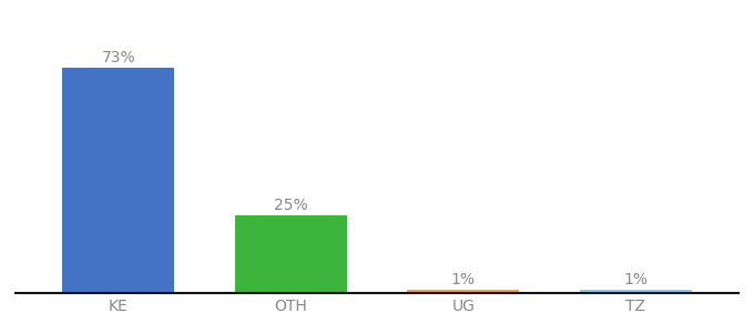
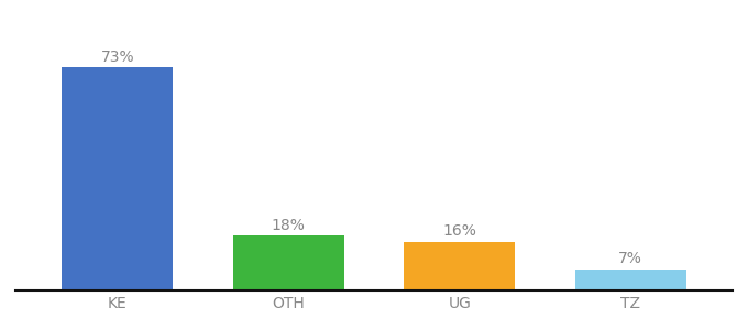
OTH: 25% -> 18%
UG: 1% -> 16%
TZ: 1% -> 7%
